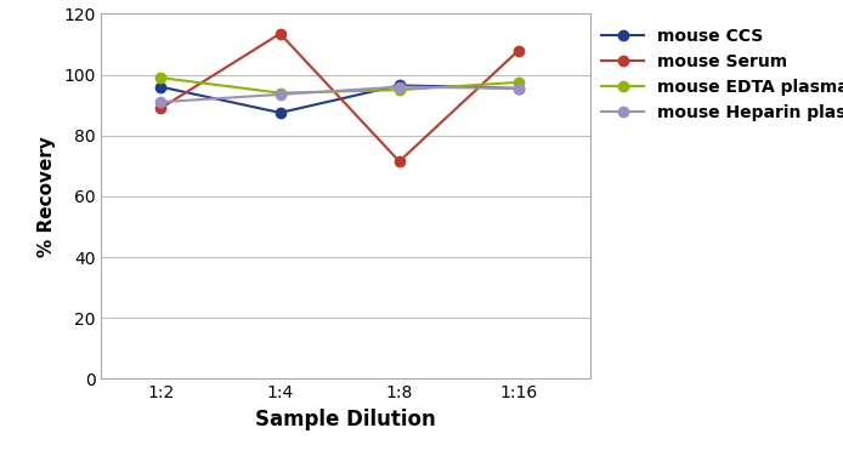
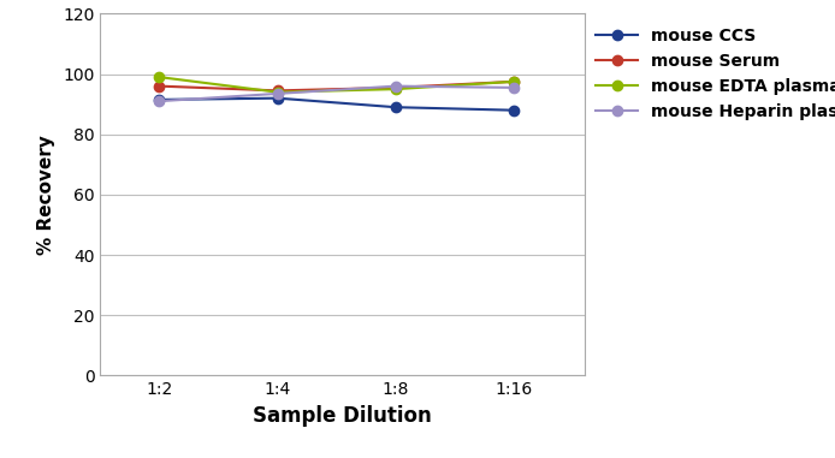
mouse CCS/1:2: 96.0 -> 91.5
mouse Serum/1:2: 89.0 -> 96.0
mouse CCS/1:4: 87.5 -> 92.0
mouse Serum/1:4: 113.5 -> 94.5
mouse CCS/1:8: 96.5 -> 89.0
mouse Serum/1:8: 71.5 -> 95.5
mouse CCS/1:16: 95.5 -> 88.0
mouse Serum/1:16: 108.0 -> 97.5
